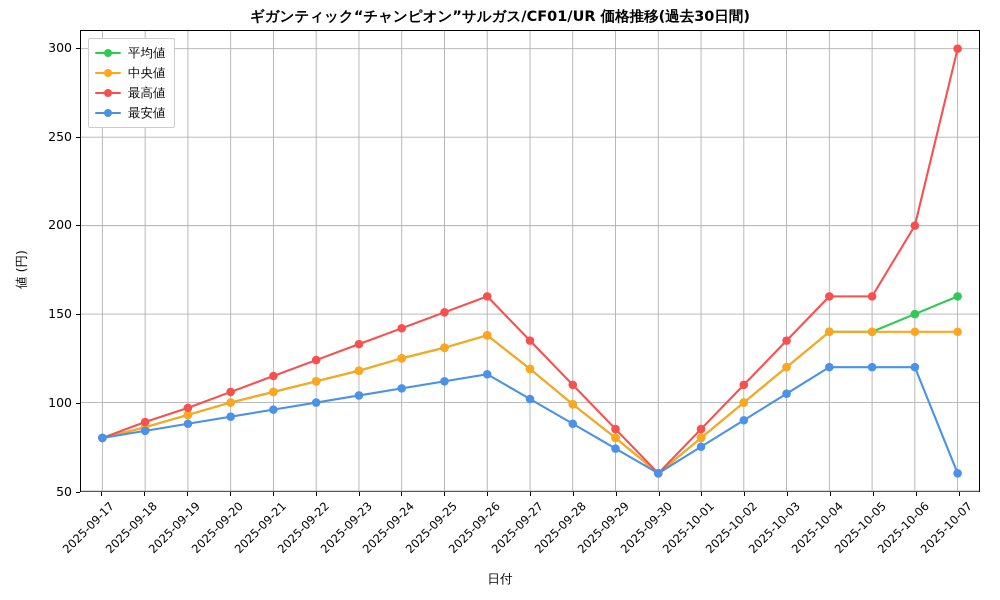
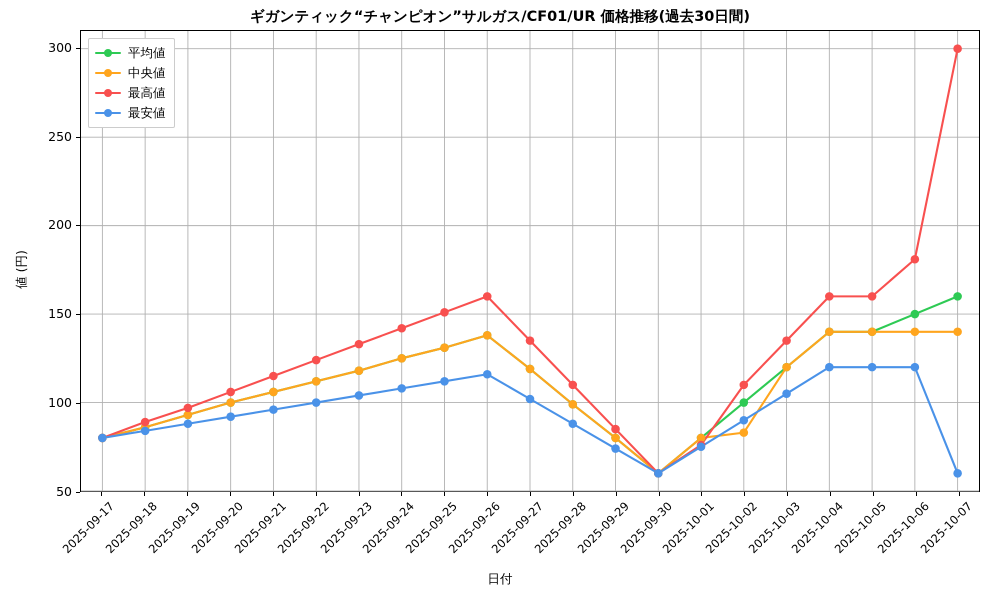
最高値/2025-10-01: 85 -> 76
中央値/2025-10-02: 100 -> 83
最高値/2025-10-06: 200 -> 181
